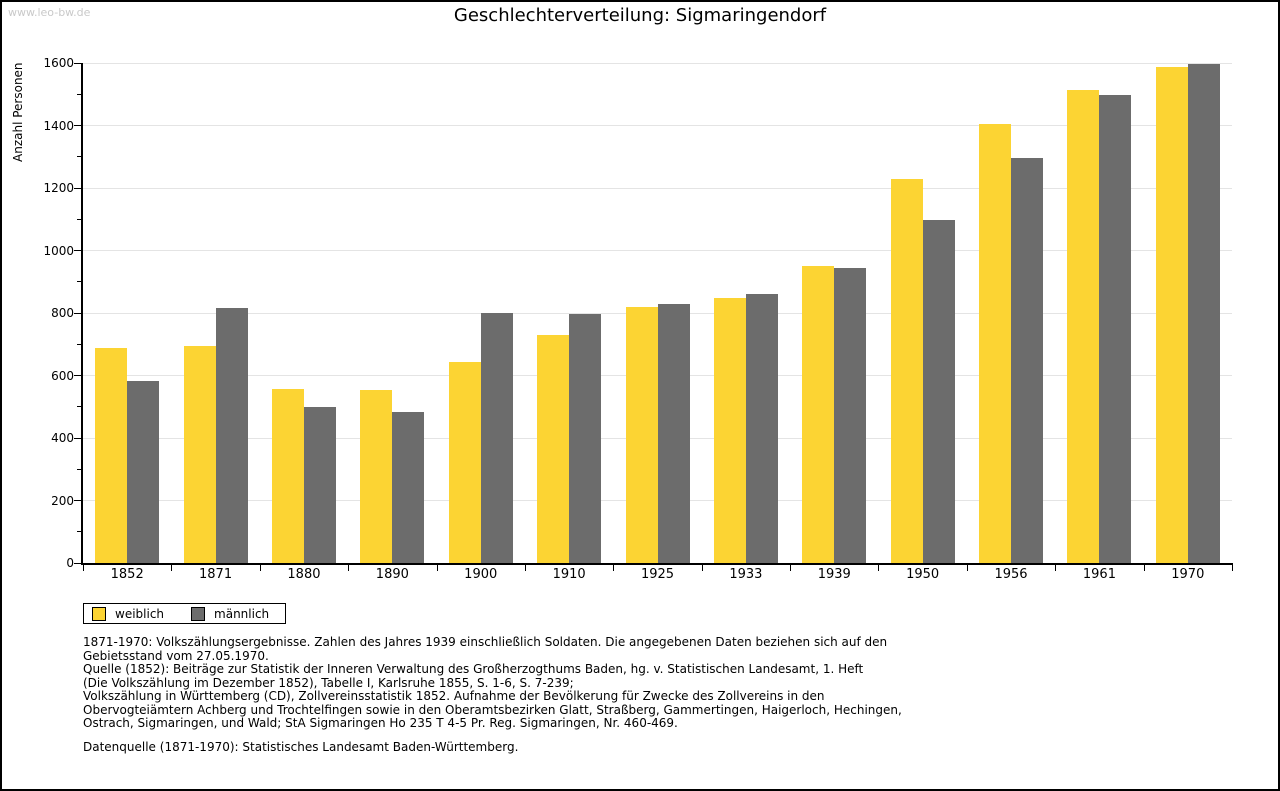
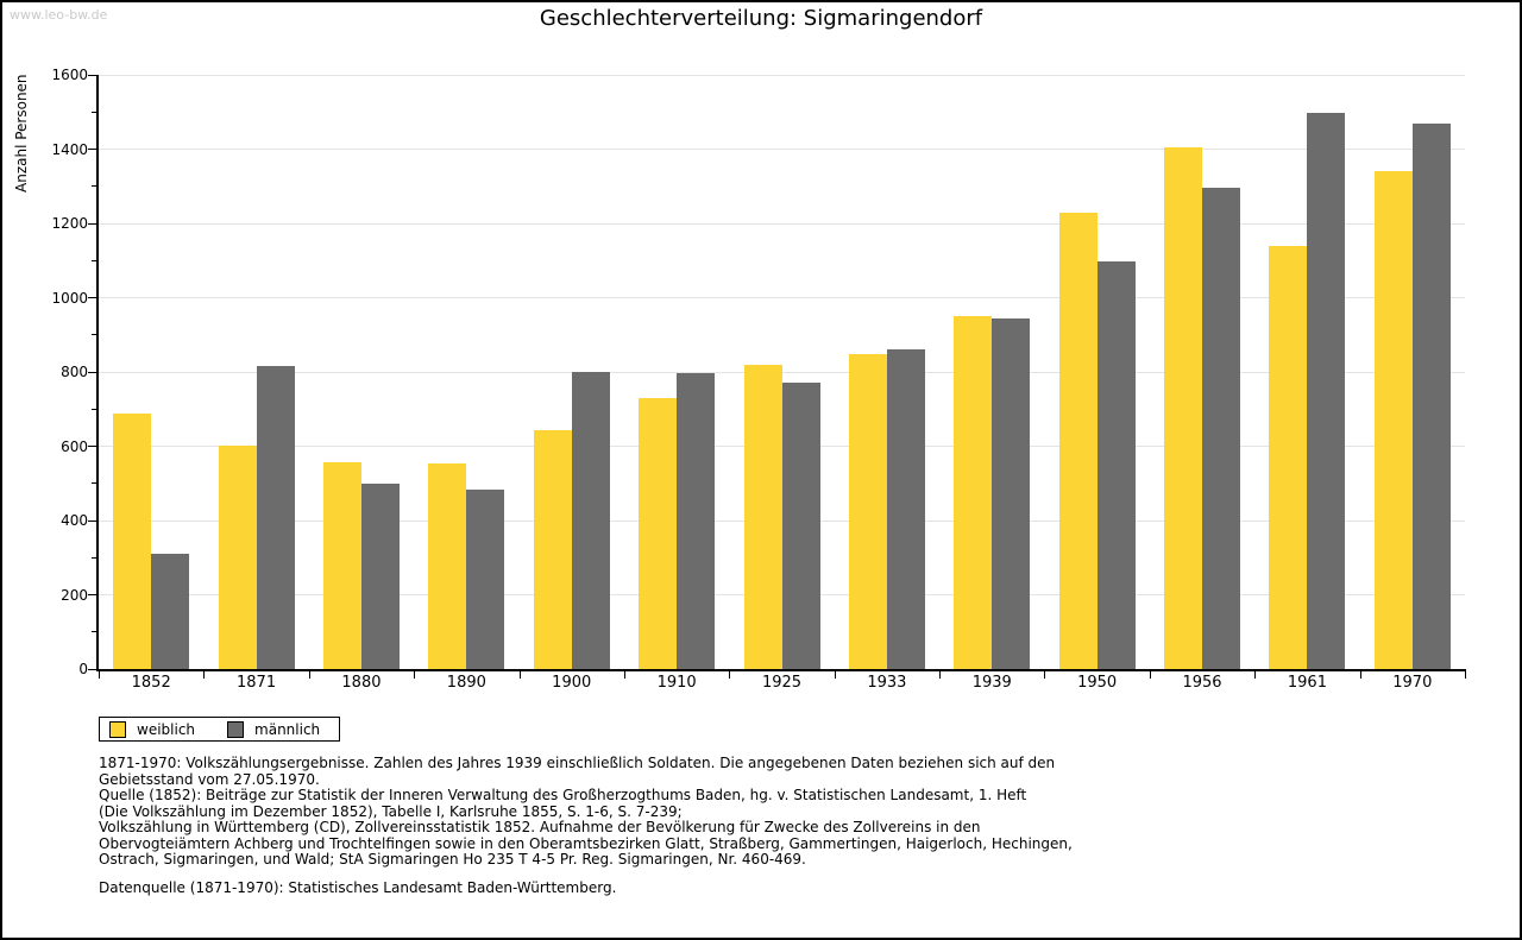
männlich/1852: 580 -> 310
weiblich/1871: 690 -> 600
männlich/1925: 830 -> 770
weiblich/1961: 1510 -> 1140
weiblich/1970: 1590 -> 1340
männlich/1970: 1600 -> 1470
